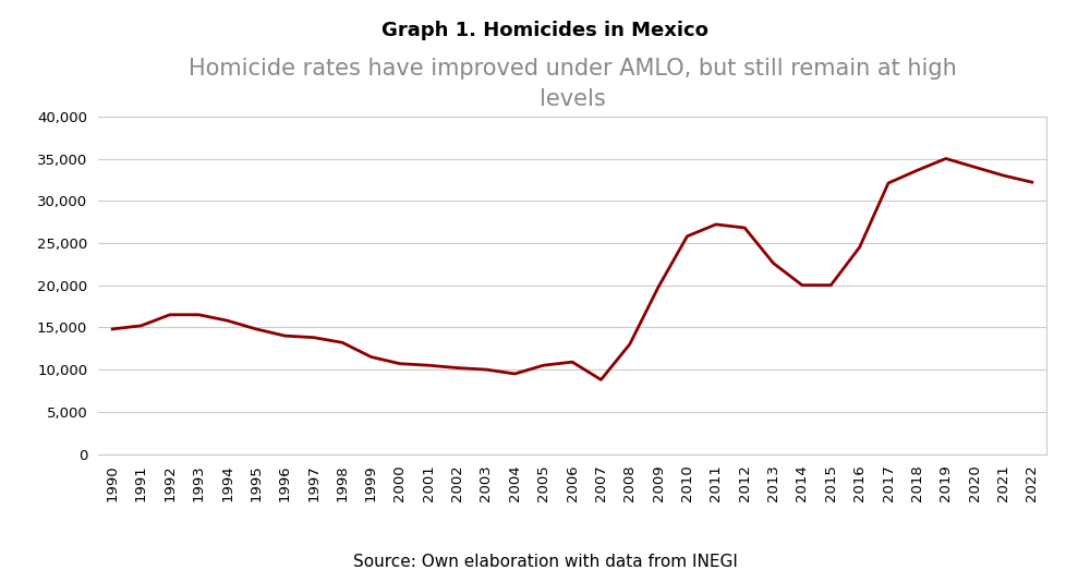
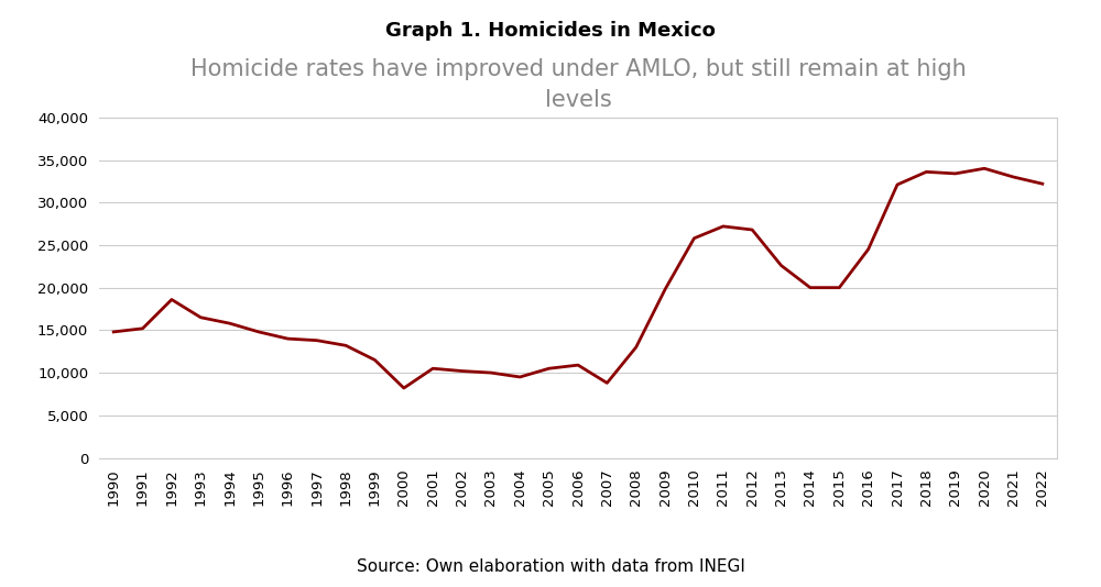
1992: 16,500 -> 18,600
2000: 10,700 -> 8,200
2019: 35,000 -> 33,400
